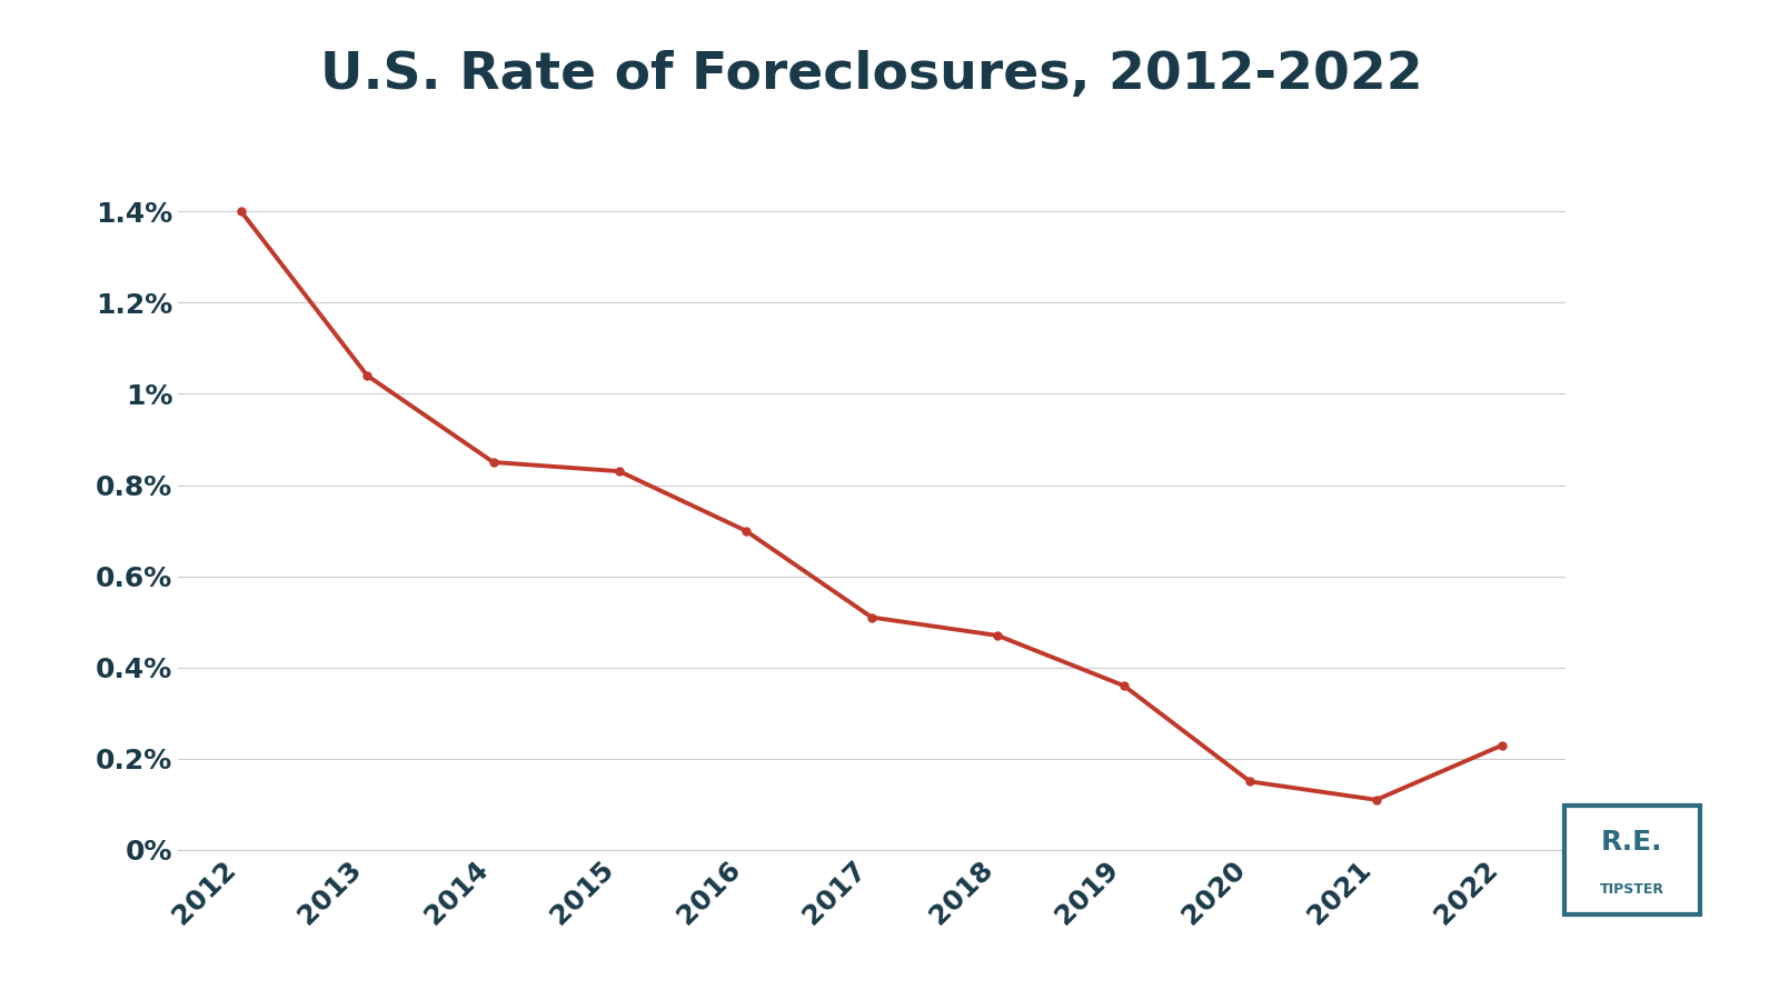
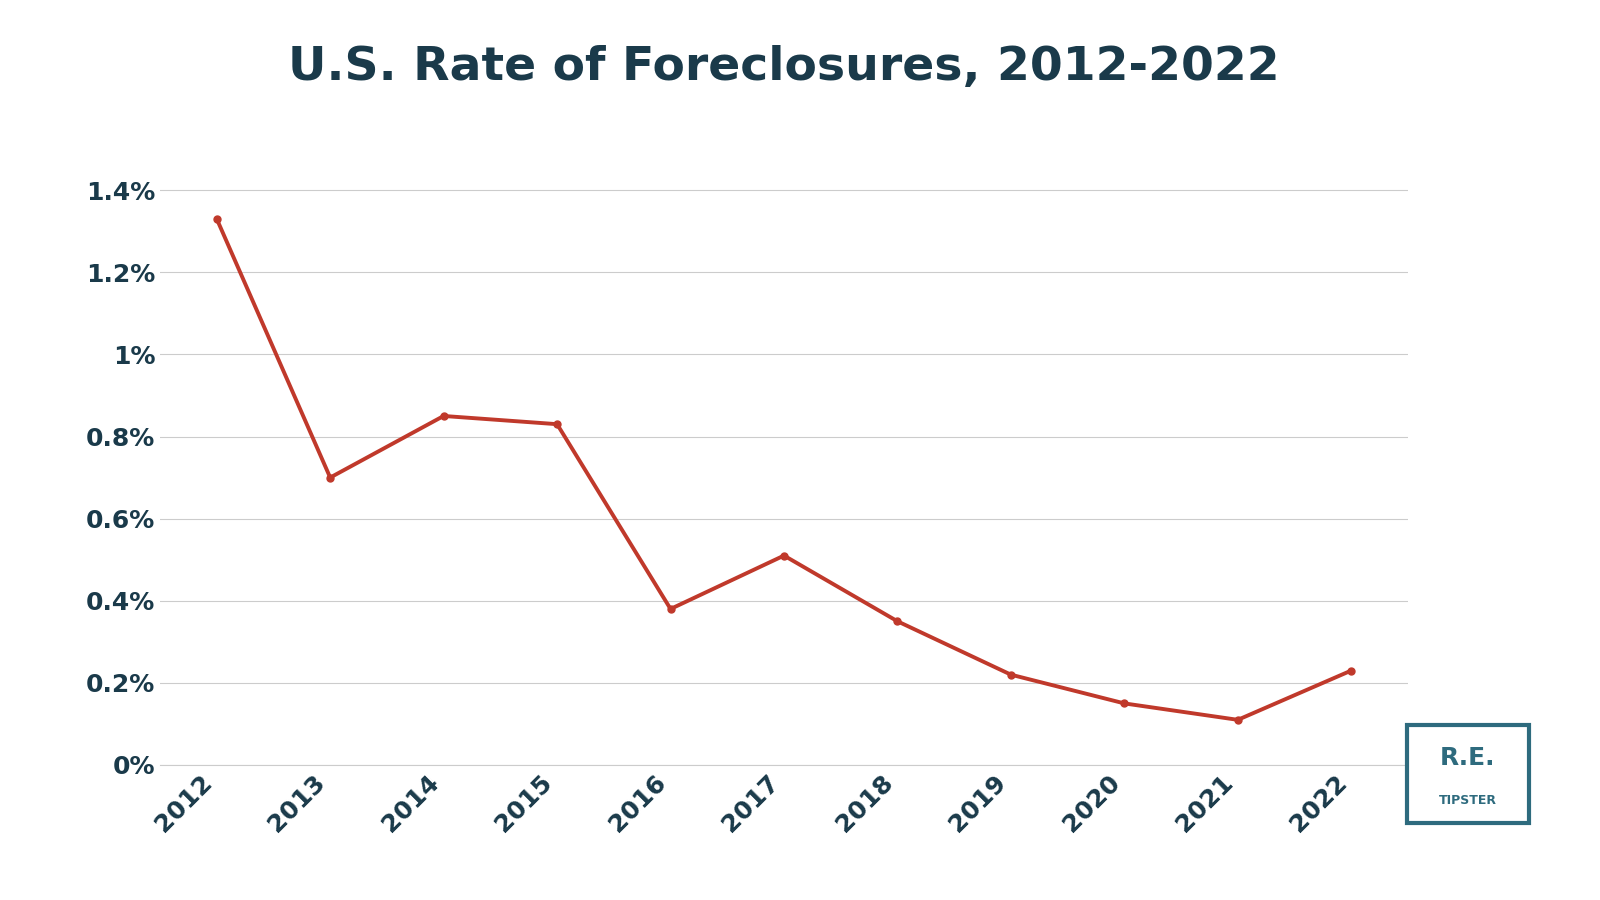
2012: 1.40% -> 1.33%
2013: 1.04% -> 0.70%
2016: 0.70% -> 0.38%
2018: 0.47% -> 0.35%
2019: 0.36% -> 0.22%
